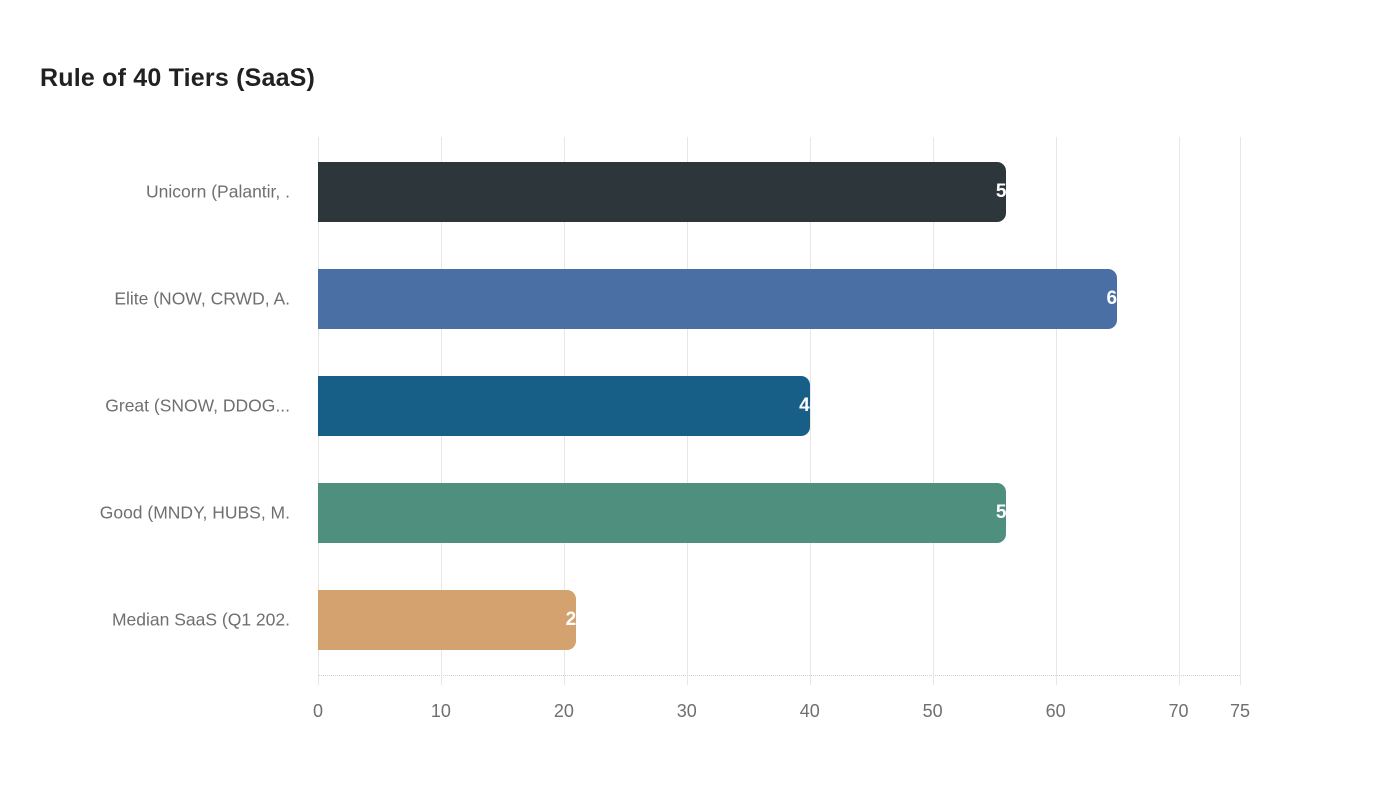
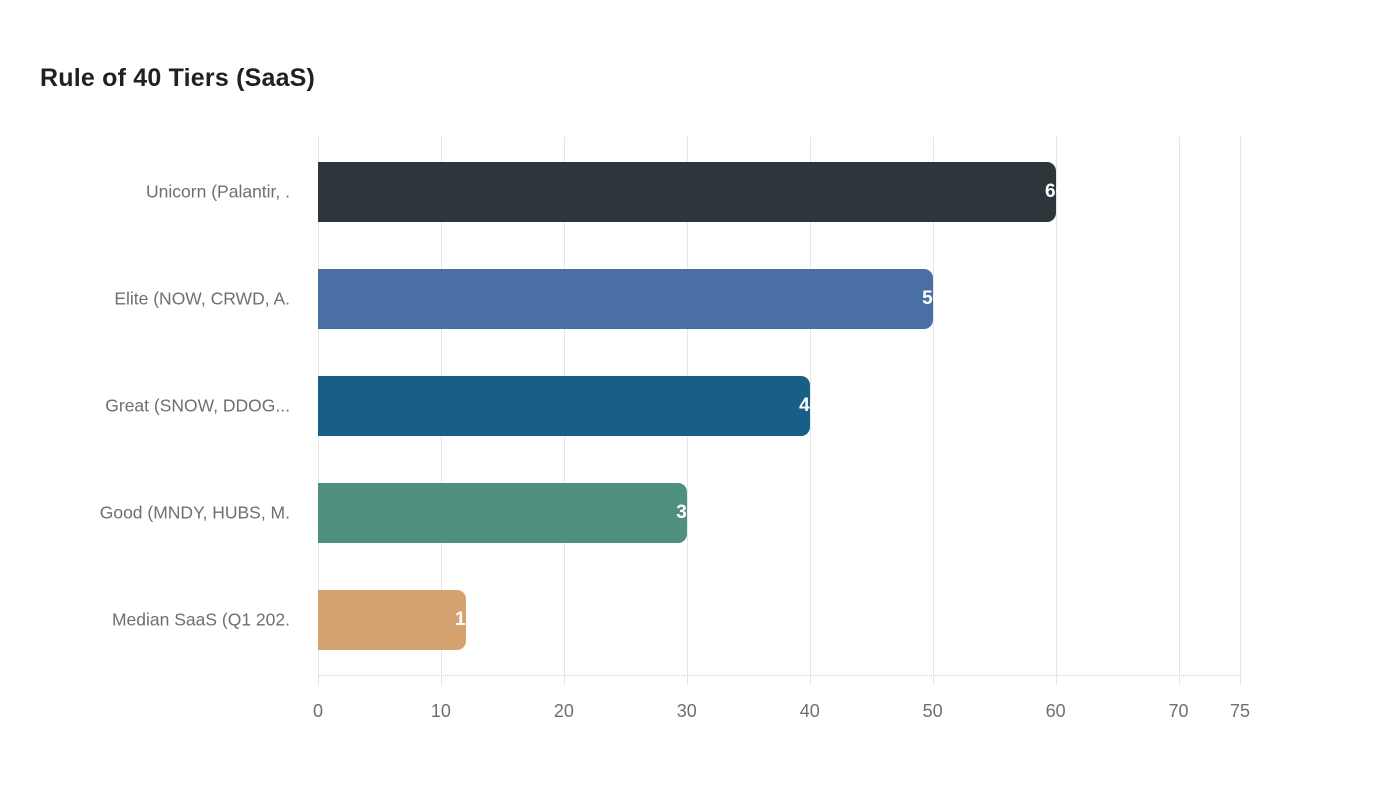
Unicorn (Palantir, .: 56 -> 60
Elite (NOW, CRWD, A.: 65 -> 50
Good (MNDY, HUBS, M.: 56 -> 30
Median SaaS (Q1 202.: 21 -> 12
